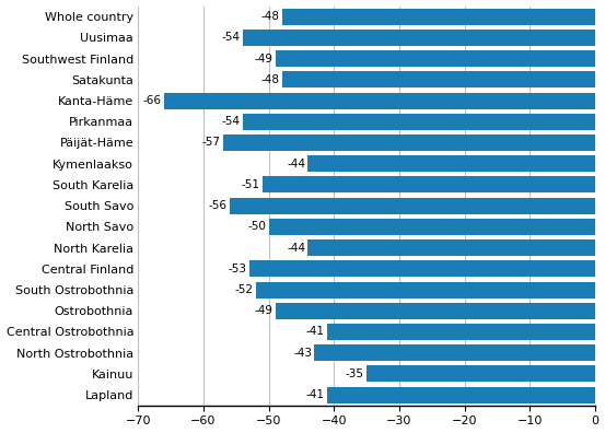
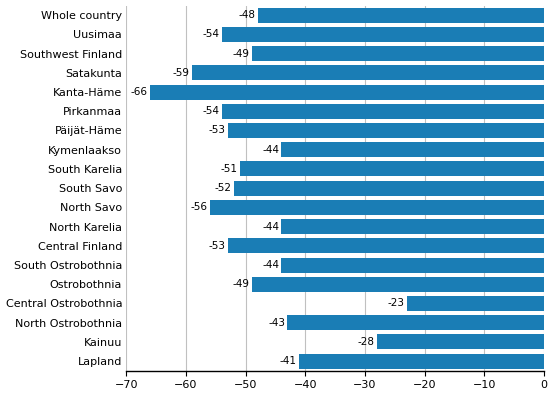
Satakunta: -48 -> -59
Päijät-Häme: -57 -> -53
South Savo: -56 -> -52
North Savo: -50 -> -56
South Ostrobothnia: -52 -> -44
Central Ostrobothnia: -41 -> -23
Kainuu: -35 -> -28
